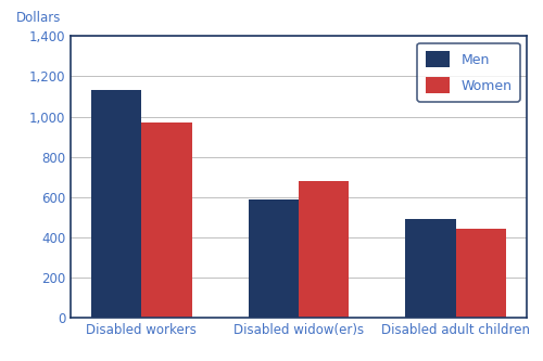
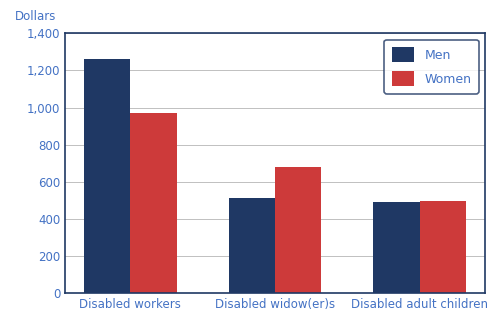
Men/Disabled workers: 1,130 -> 1,260
Men/Disabled widow(er)s: 590 -> 510
Women/Disabled adult children: 440 -> 490
